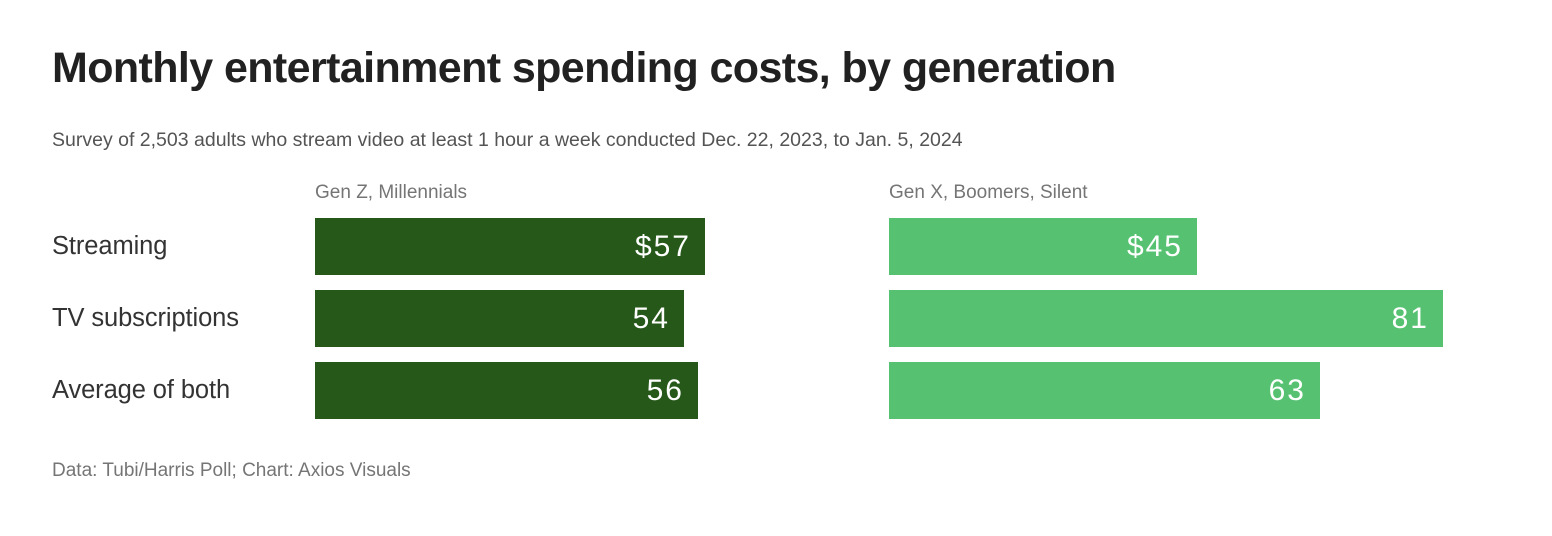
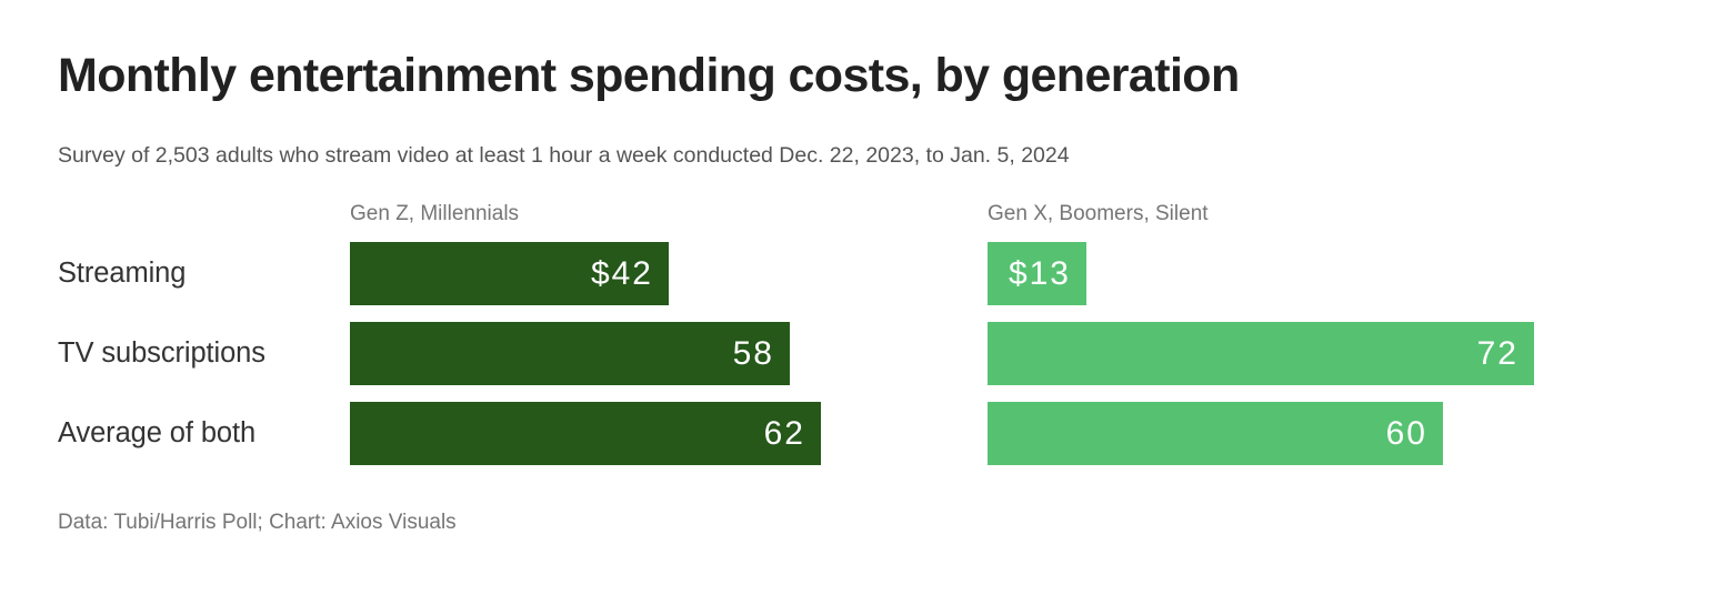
Gen Z, Millennials/Streaming: $57 -> $42
Gen X, Boomers, Silent/Streaming: $45 -> $13
Gen Z, Millennials/TV subscriptions: 54 -> 58
Gen X, Boomers, Silent/TV subscriptions: 81 -> 72
Gen Z, Millennials/Average of both: 56 -> 62
Gen X, Boomers, Silent/Average of both: 63 -> 60
